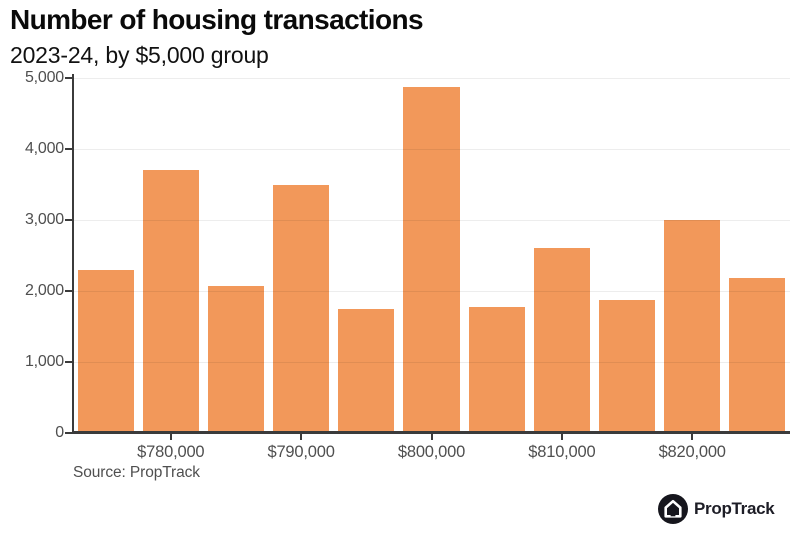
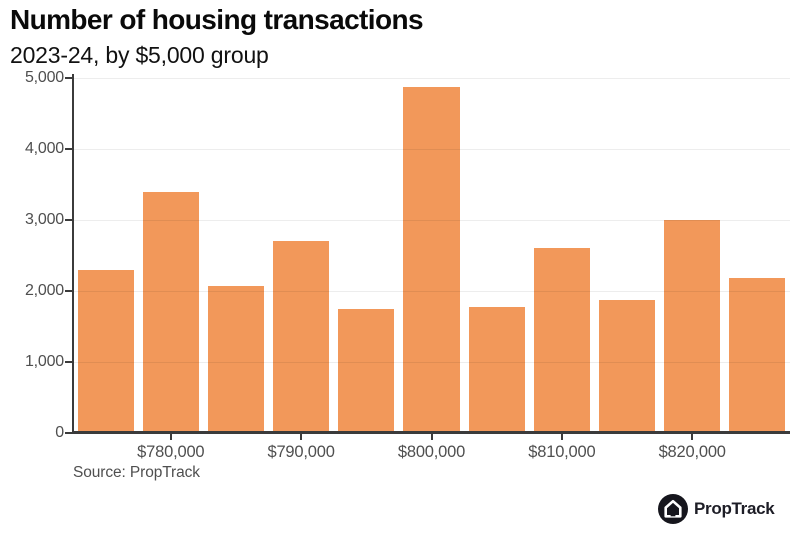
$780,000: 3700 -> 3400
$790,000: 3500 -> 2700
